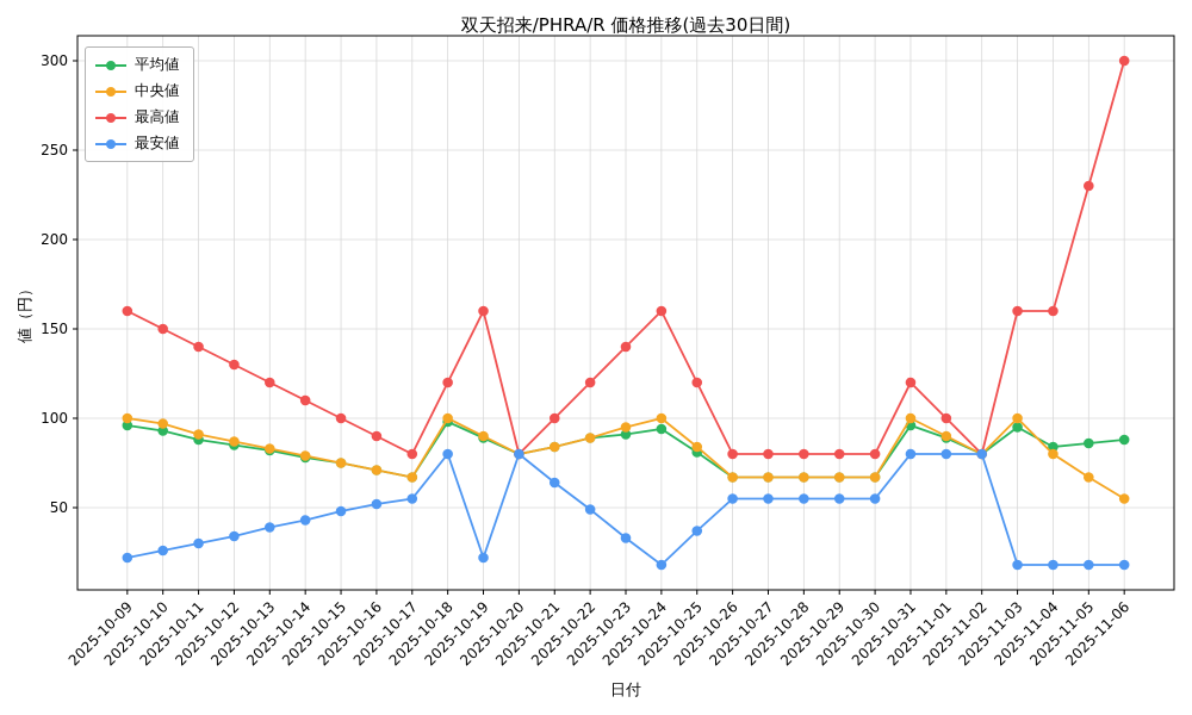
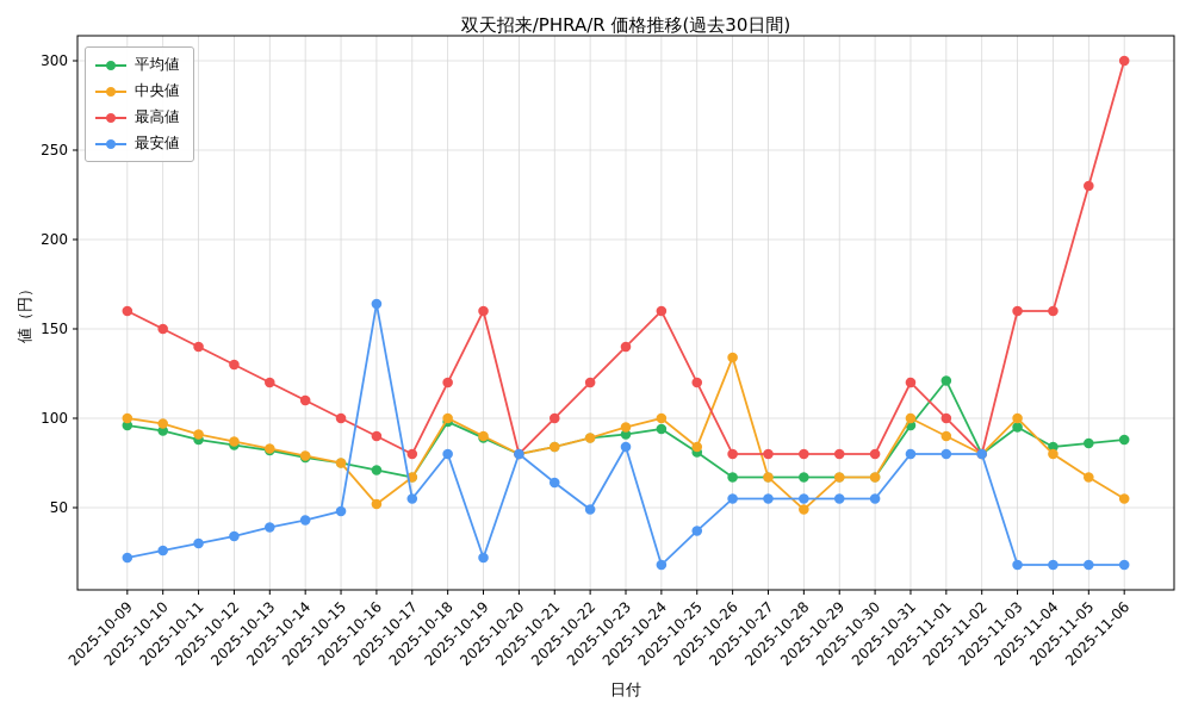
中央値/2025-10-16: 71 -> 52
最安値/2025-10-16: 52 -> 164
最安値/2025-10-23: 33 -> 84
中央値/2025-10-26: 67 -> 134
中央値/2025-10-28: 67 -> 49
平均値/2025-11-01: 89 -> 121
